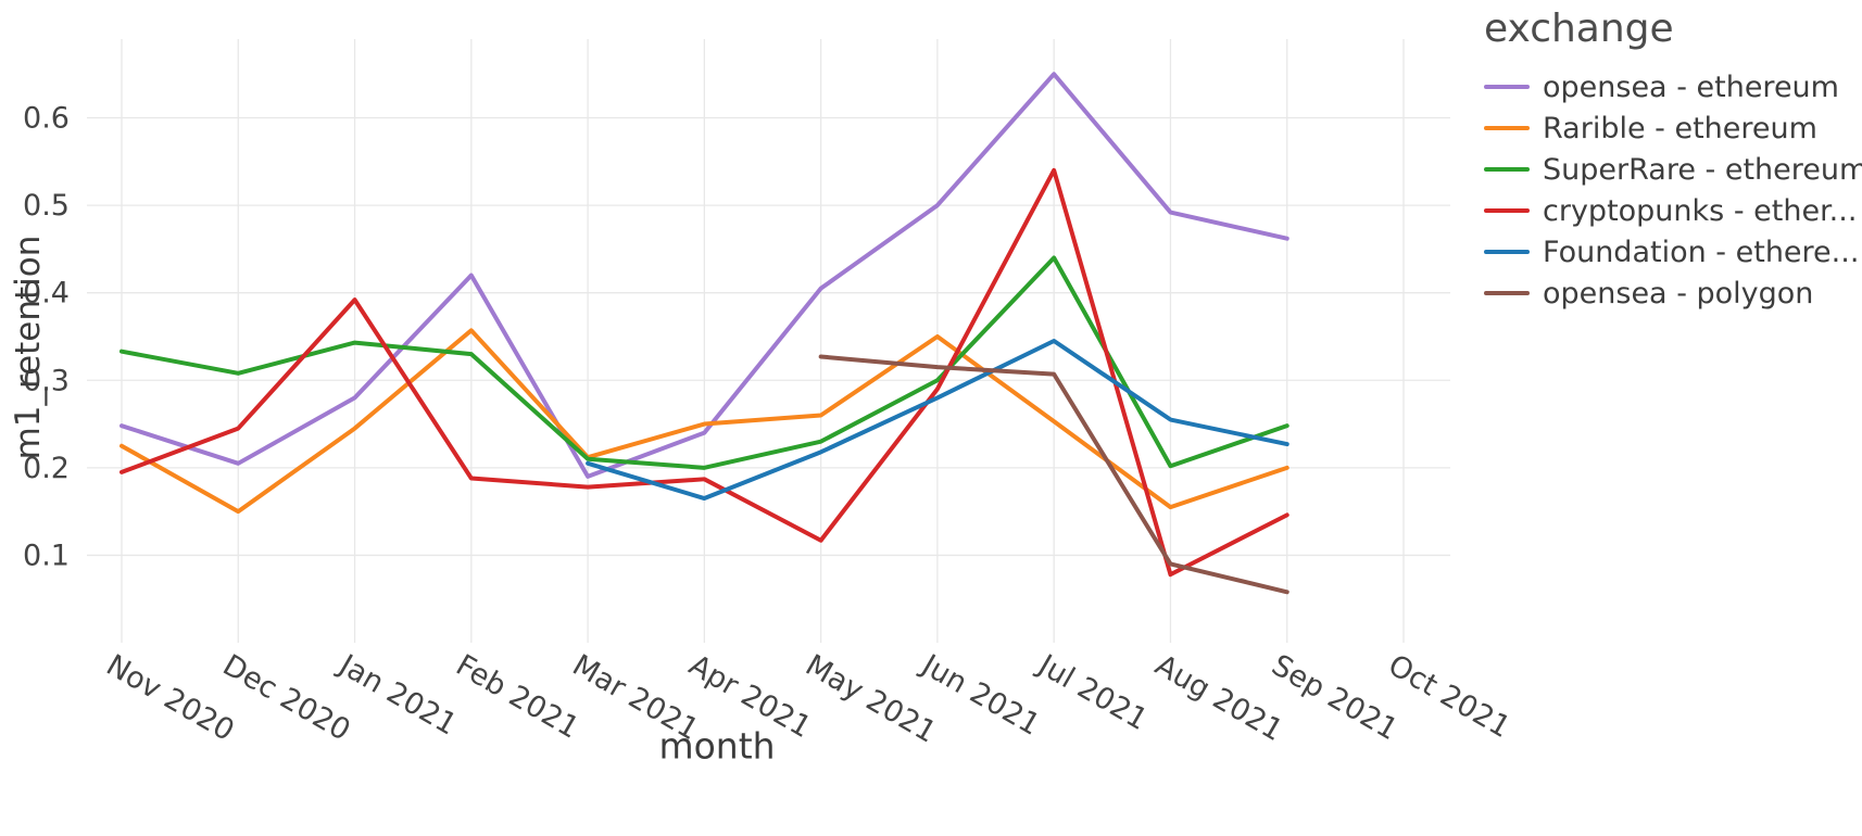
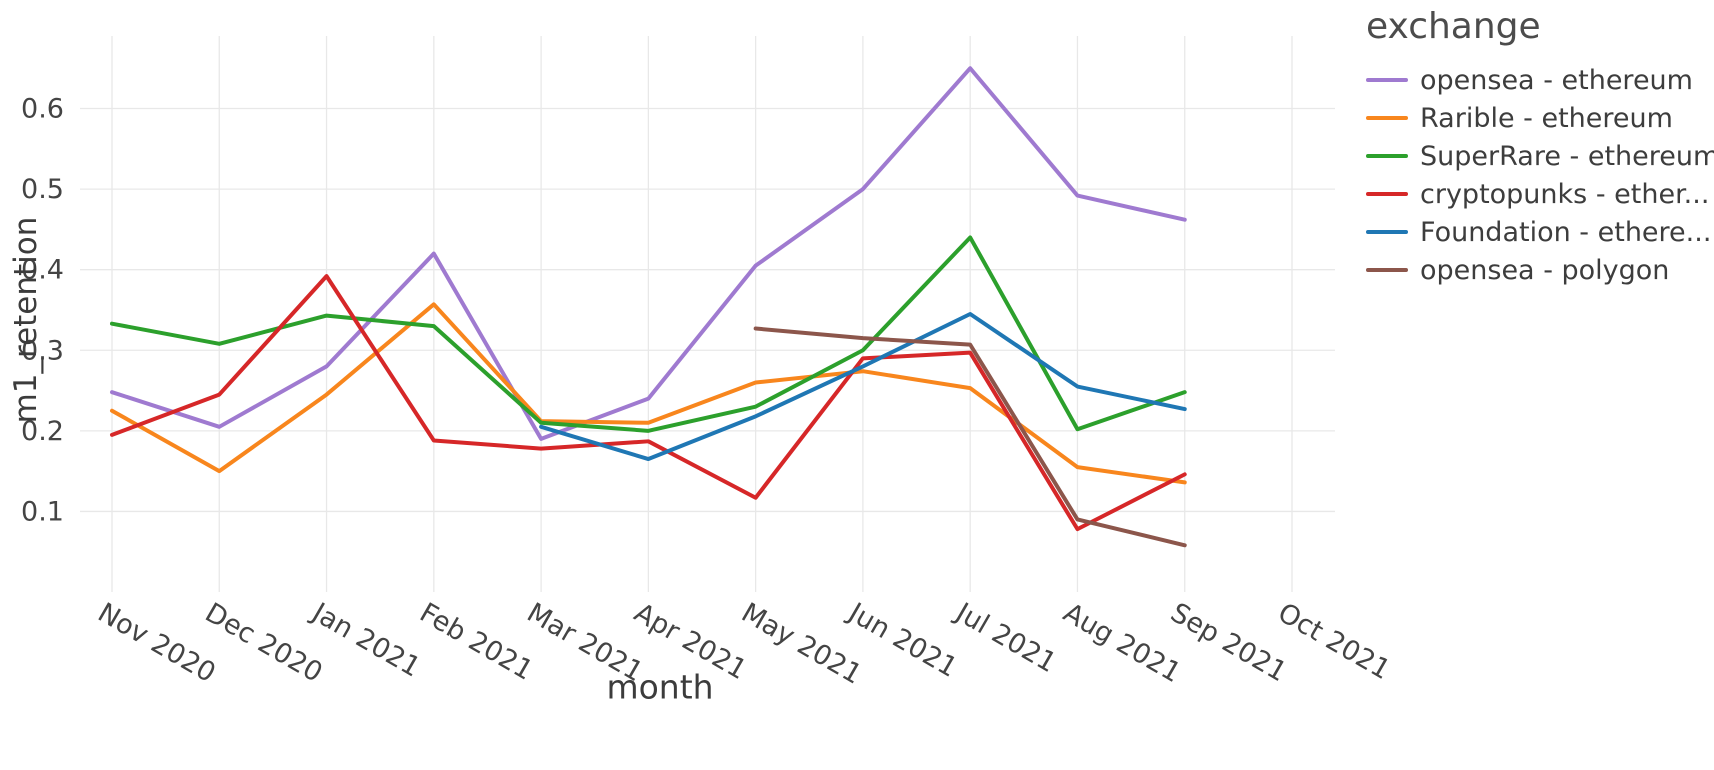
Rarible - ethereum/Apr 2021: 0.25 -> 0.21
Rarible - ethereum/Jun 2021: 0.35 -> 0.27
cryptopunks - ether.../Jul 2021: 0.54 -> 0.30
Rarible - ethereum/Sep 2021: 0.20 -> 0.14
